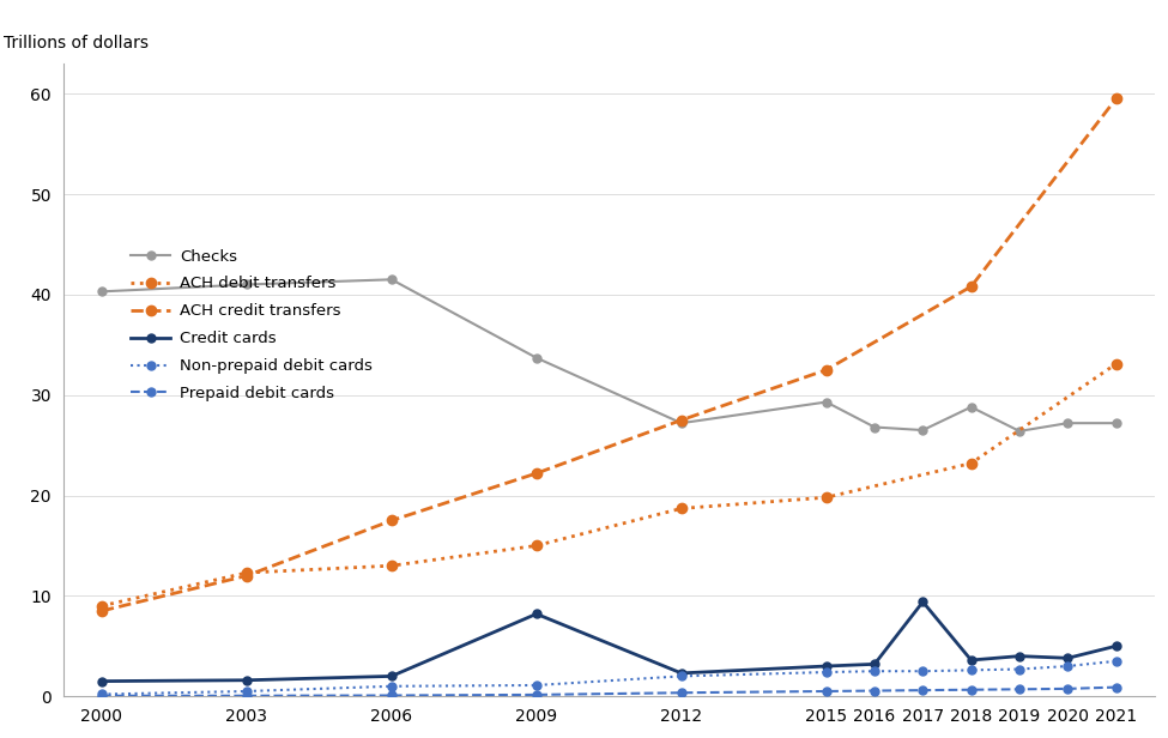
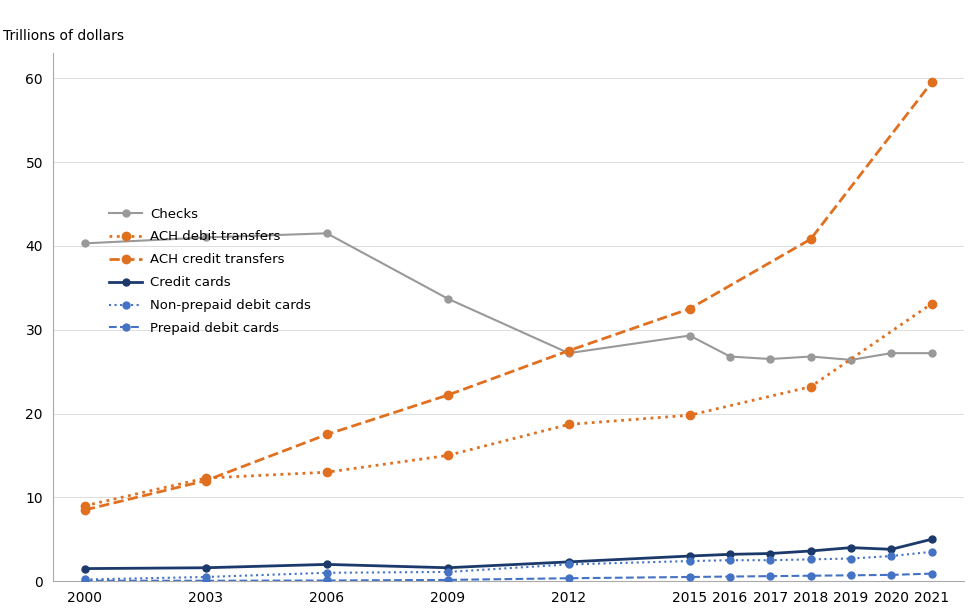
Credit cards/2009: 8.2 -> 1.6
Credit cards/2017: 9.4 -> 3.3
Checks/2018: 28.8 -> 26.8
